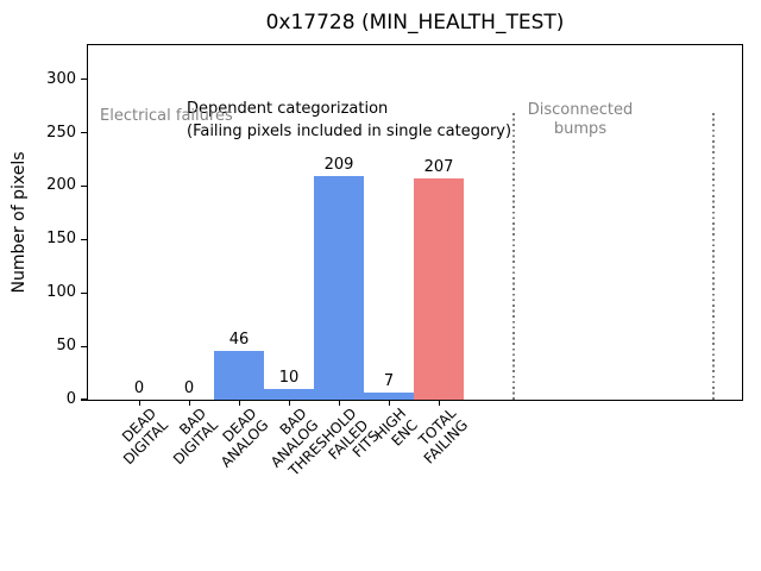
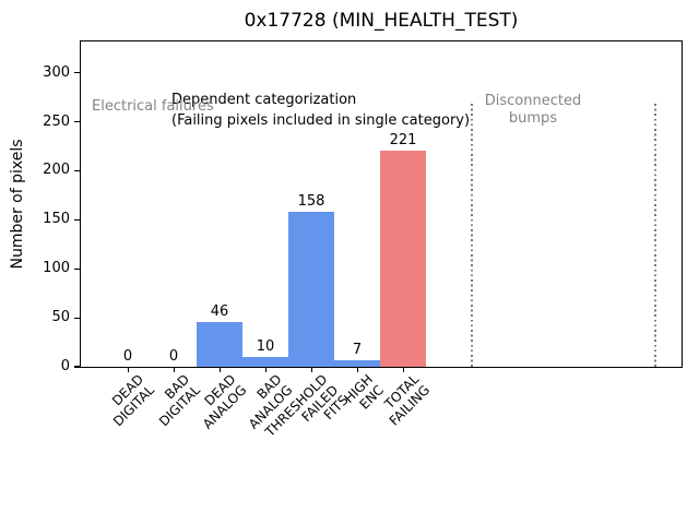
THRESHOLD FAILED FITS: 209 -> 158
TOTAL FAILING: 207 -> 221
